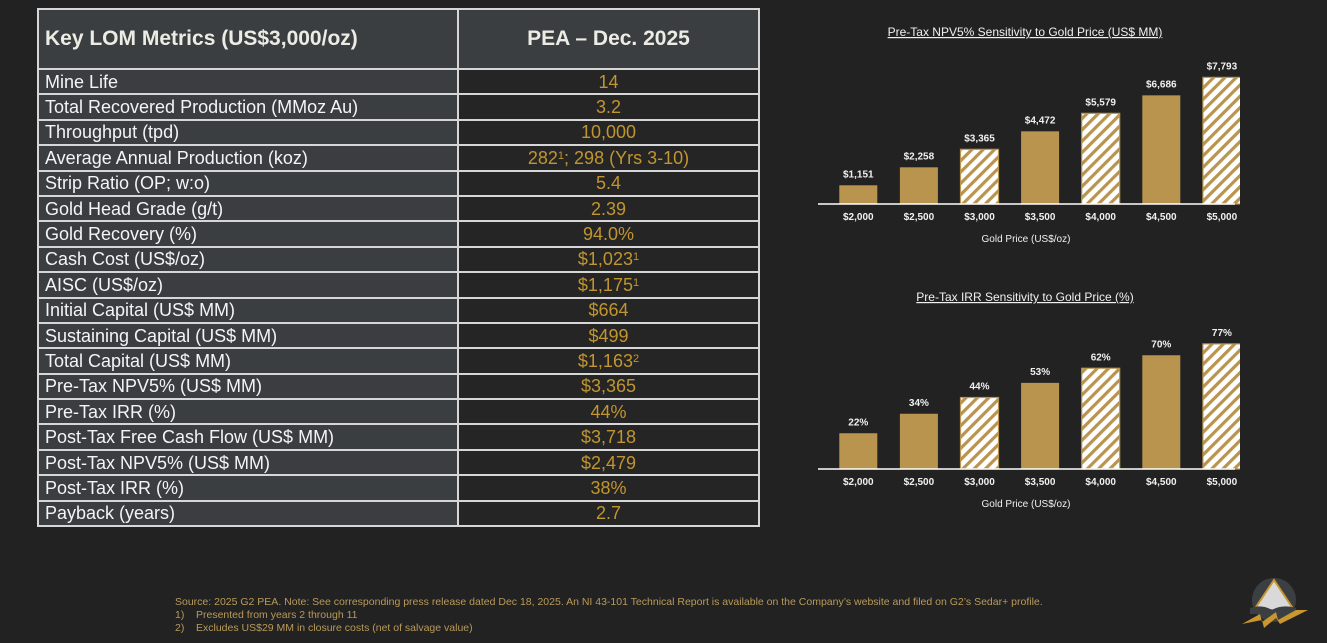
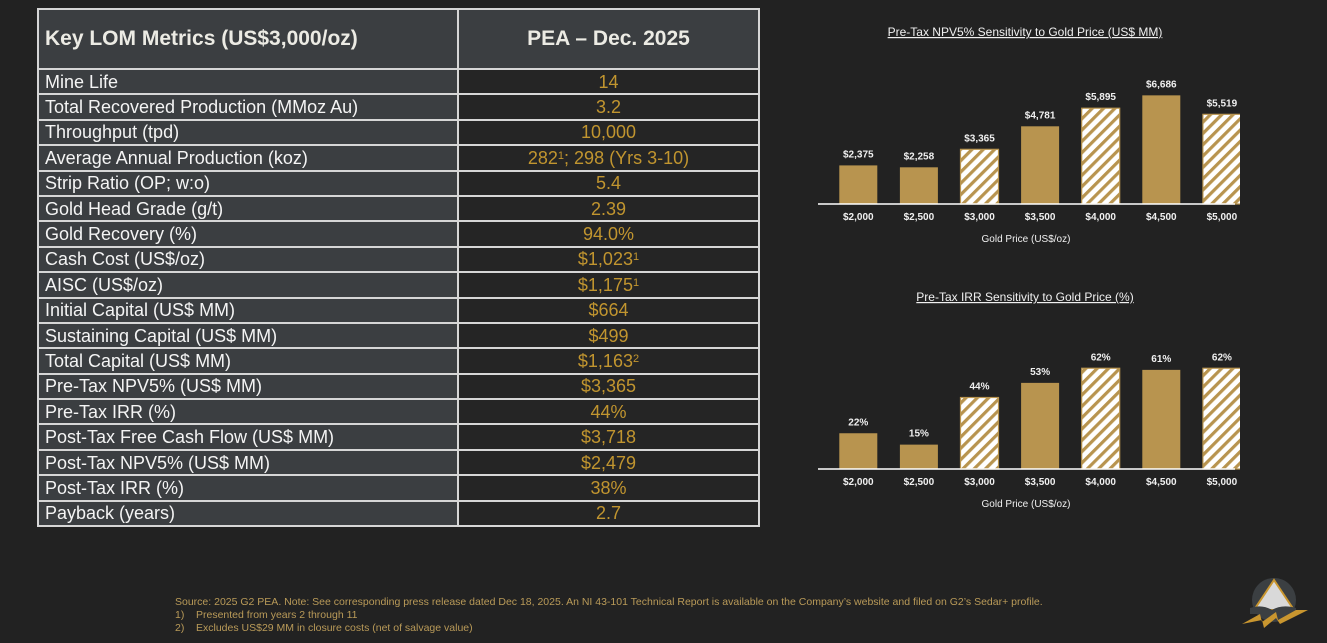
Pre-Tax NPV5% Sensitivity to Gold Price (US$ MM)/$2,000: $1,151 -> $2,375
Pre-Tax NPV5% Sensitivity to Gold Price (US$ MM)/$3,500: $4,472 -> $4,781
Pre-Tax NPV5% Sensitivity to Gold Price (US$ MM)/$4,000: $5,579 -> $5,895
Pre-Tax NPV5% Sensitivity to Gold Price (US$ MM)/$5,000: $7,793 -> $5,519
Pre-Tax IRR Sensitivity to Gold Price (%)/$2,500: 34% -> 15%
Pre-Tax IRR Sensitivity to Gold Price (%)/$4,500: 70% -> 61%
Pre-Tax IRR Sensitivity to Gold Price (%)/$5,000: 77% -> 62%
